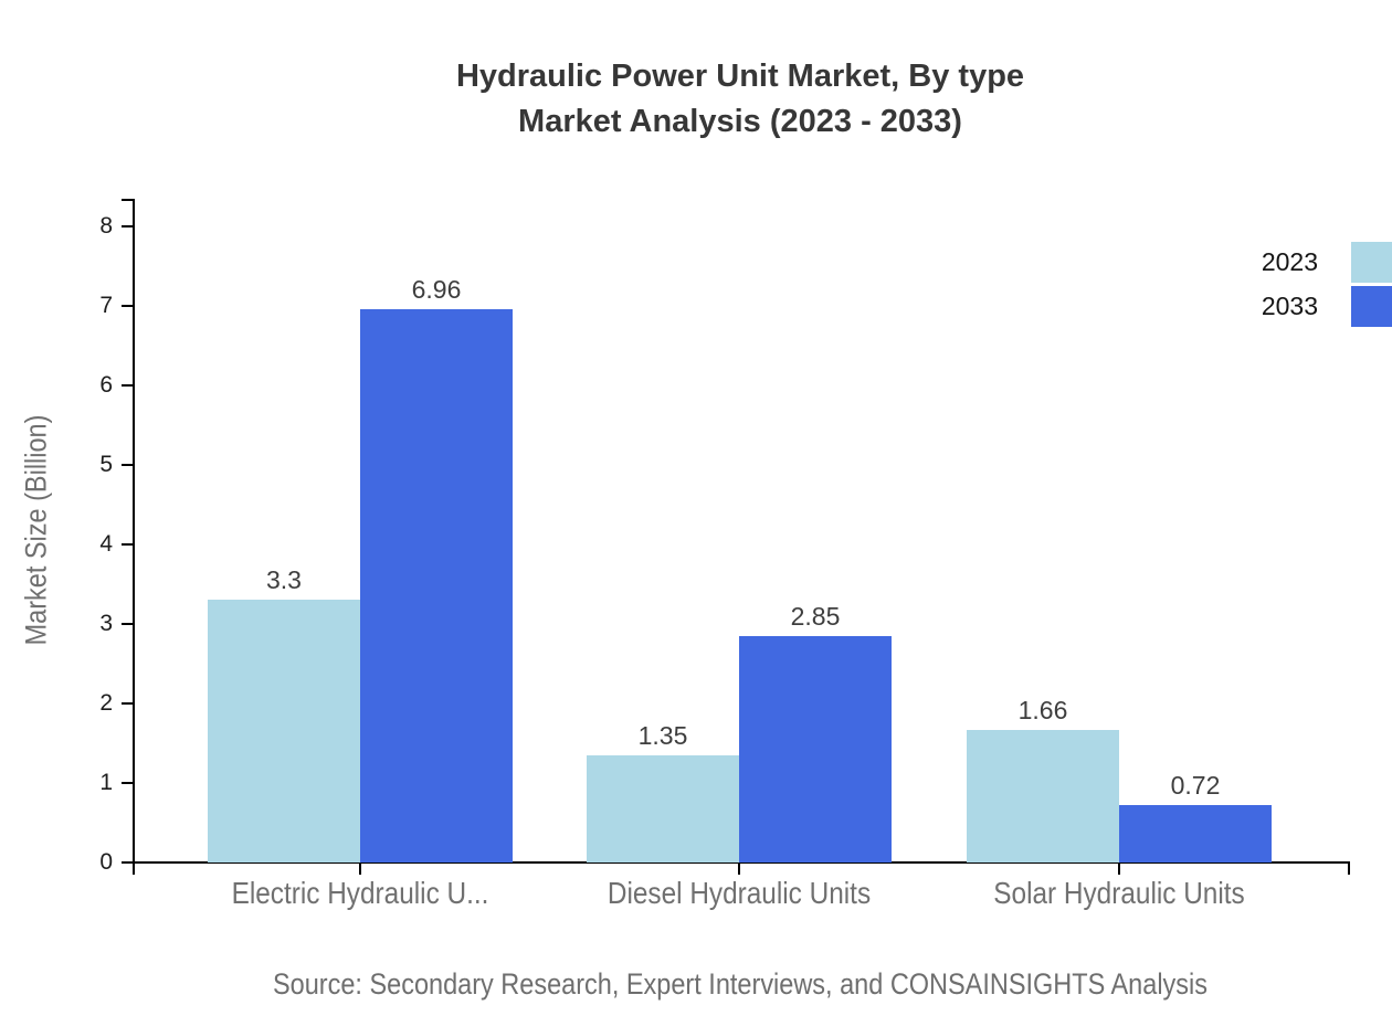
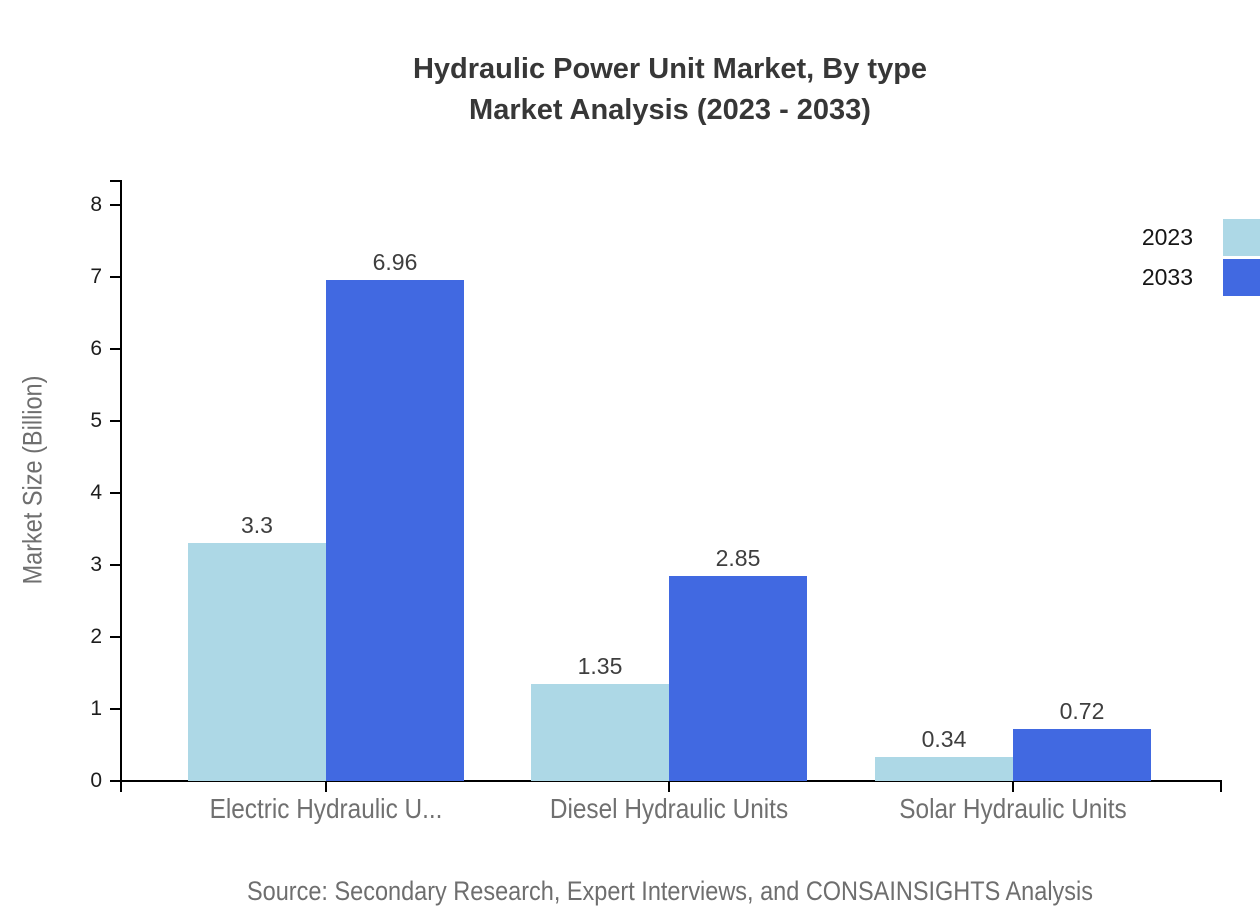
2023/Solar Hydraulic Units: 1.66 -> 0.34
